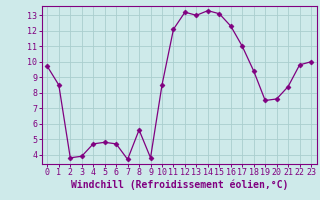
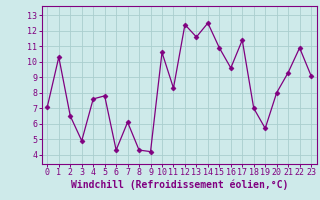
0: 9.7 -> 7.1
1: 8.5 -> 10.3
2: 3.8 -> 6.5
3: 3.9 -> 4.9
4: 4.7 -> 7.6
5: 4.8 -> 7.8
6: 4.7 -> 4.3
7: 3.7 -> 6.1
8: 5.6 -> 4.3
9: 3.8 -> 4.2
10: 8.5 -> 10.6
11: 12.1 -> 8.3
12: 13.2 -> 12.4
13: 13.0 -> 11.6
14: 13.3 -> 12.5
15: 13.1 -> 10.9
16: 12.3 -> 9.6
17: 11.0 -> 11.4
18: 9.4 -> 7.0
19: 7.5 -> 5.7
20: 7.6 -> 8.0
21: 8.4 -> 9.3
22: 9.8 -> 10.9
23: 10.0 -> 9.1
